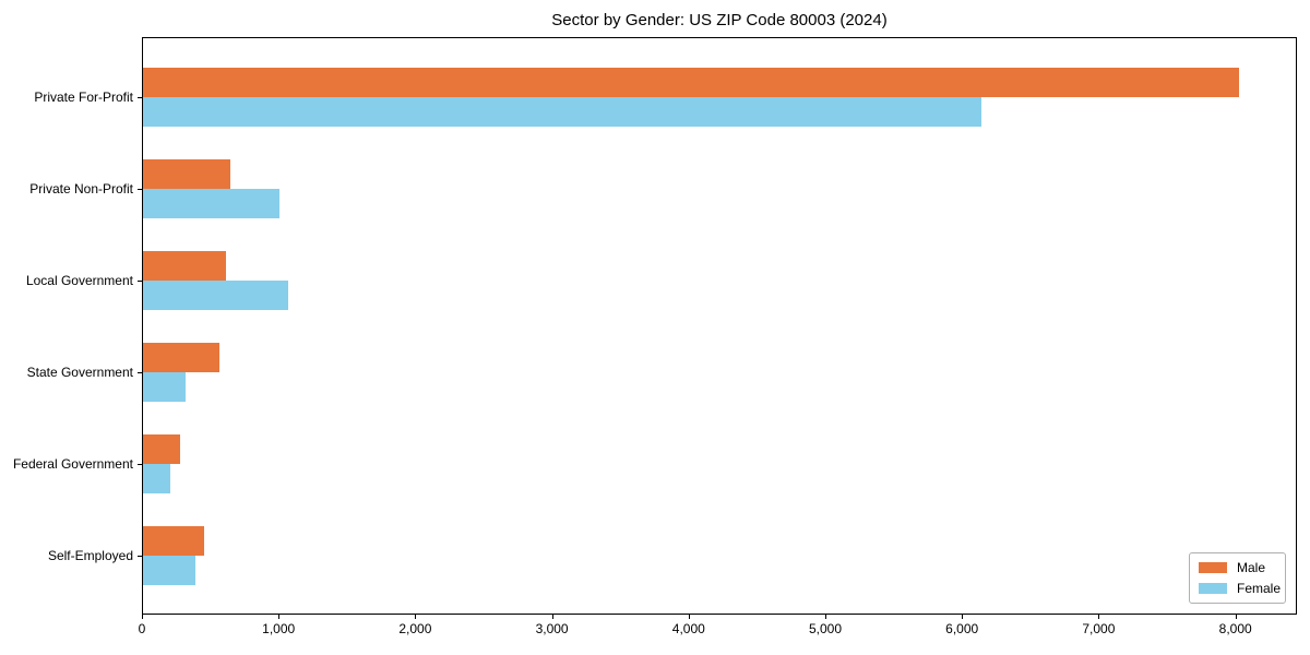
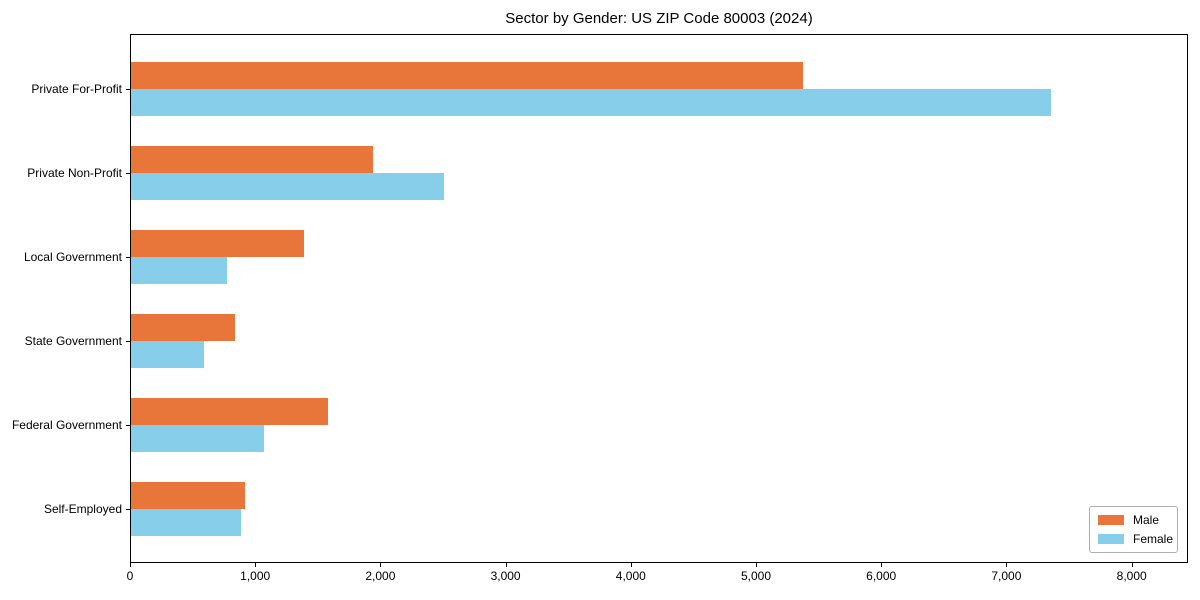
Male/Private For-Profit: 8020 -> 5370
Female/Private For-Profit: 6130 -> 7350
Male/Private Non-Profit: 640 -> 1930
Female/Private Non-Profit: 1000 -> 2500
Male/Local Government: 610 -> 1380
Female/Local Government: 1060 -> 770
Male/State Government: 560 -> 830
Female/State Government: 310 -> 580
Male/Federal Government: 270 -> 1570
Female/Federal Government: 200 -> 1060
Male/Self-Employed: 450 -> 910
Female/Self-Employed: 380 -> 880
